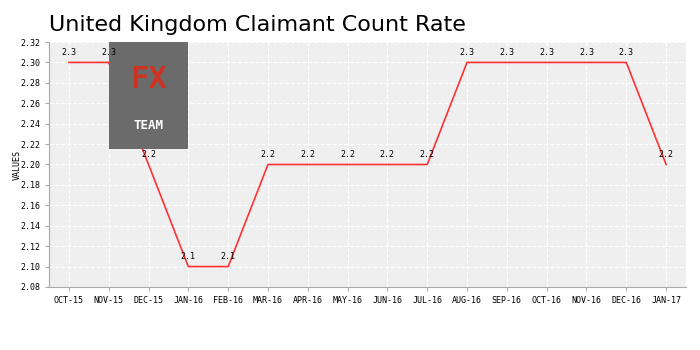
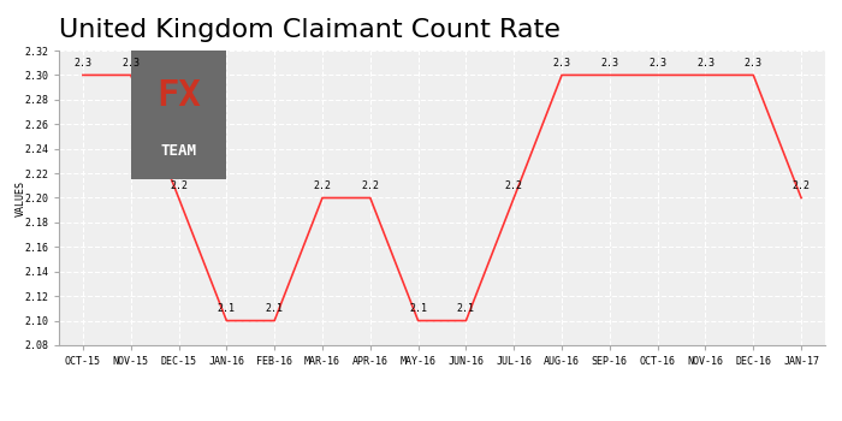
MAY-16: 2.2 -> 2.1
JUN-16: 2.2 -> 2.1
